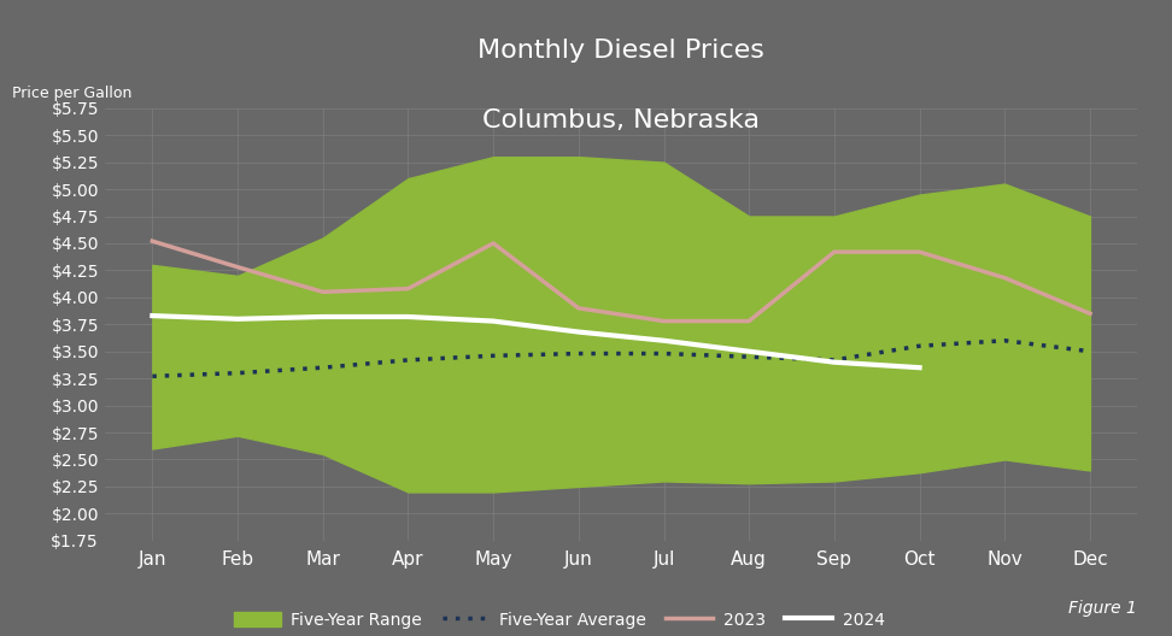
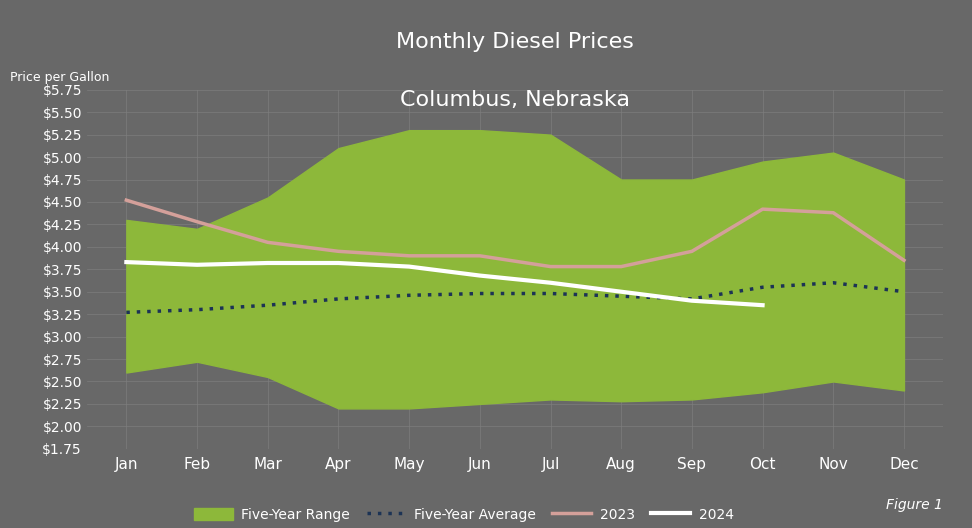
2023/Apr: $4.08 -> $3.95
2023/May: $4.50 -> $3.90
2023/Sep: $4.42 -> $3.95
2023/Nov: $4.18 -> $4.38
